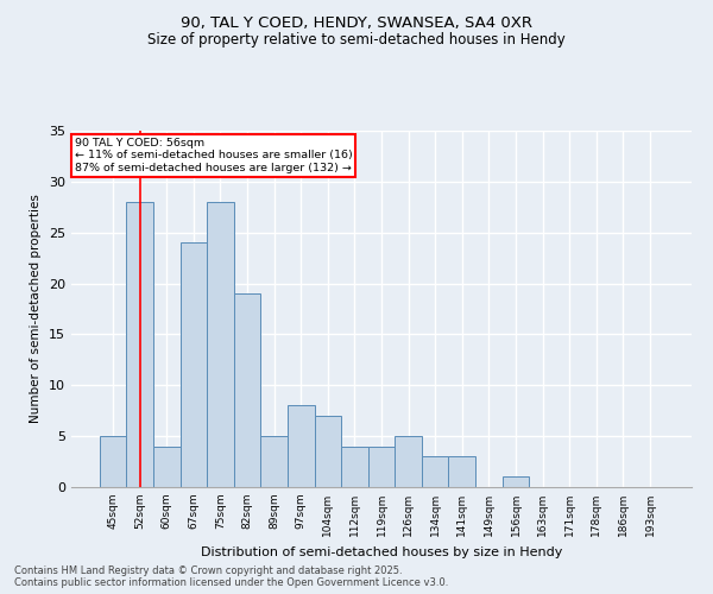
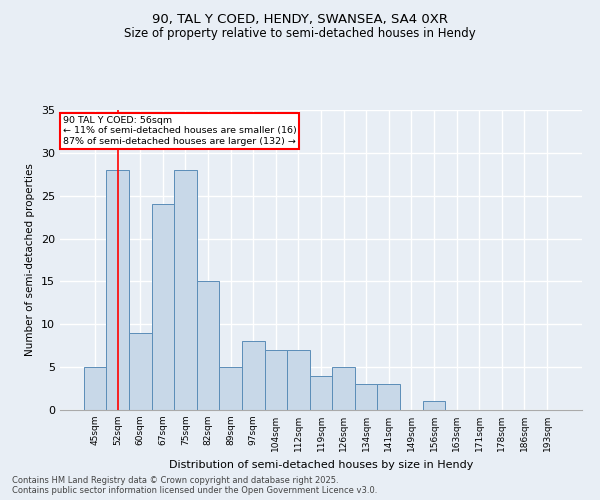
60sqm: 4 -> 9
82sqm: 19 -> 15
112sqm: 4 -> 7
